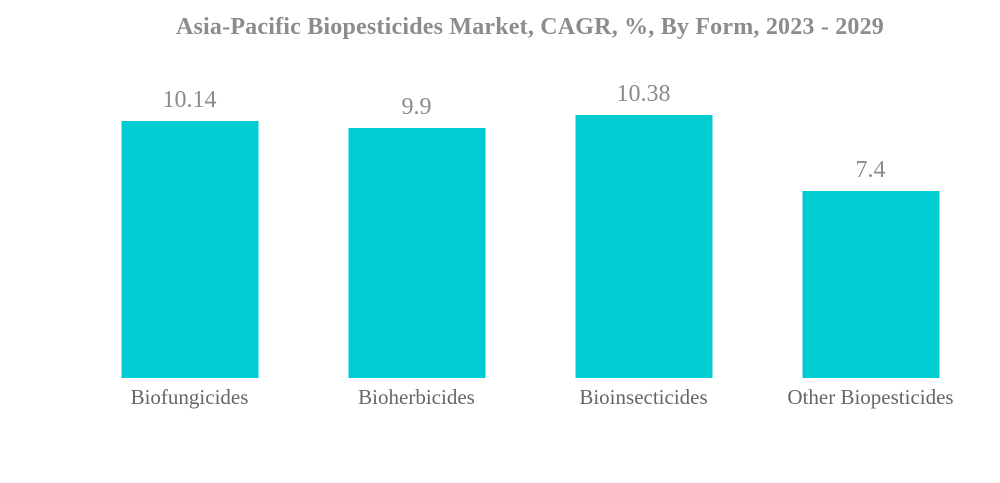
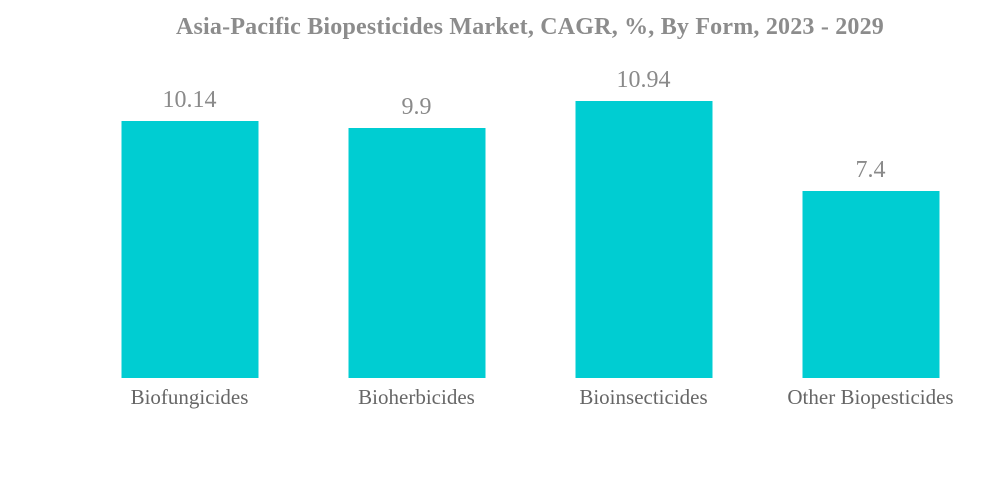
Bioinsecticides: 10.38 -> 10.94
